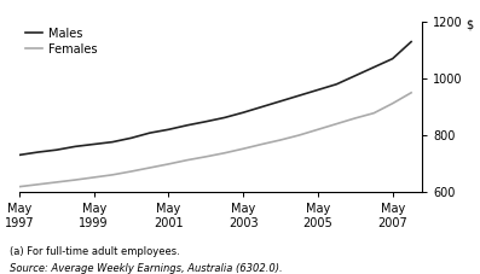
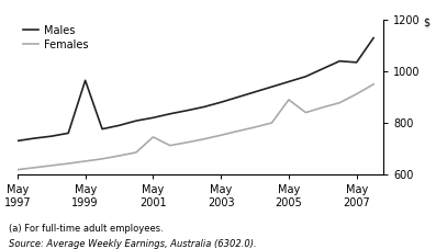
Males/May 1999: 768 -> 965
Females/May 2001: 698 -> 745
Females/May 2005: 820 -> 890
Males/May 2007: 1070 -> 1035
